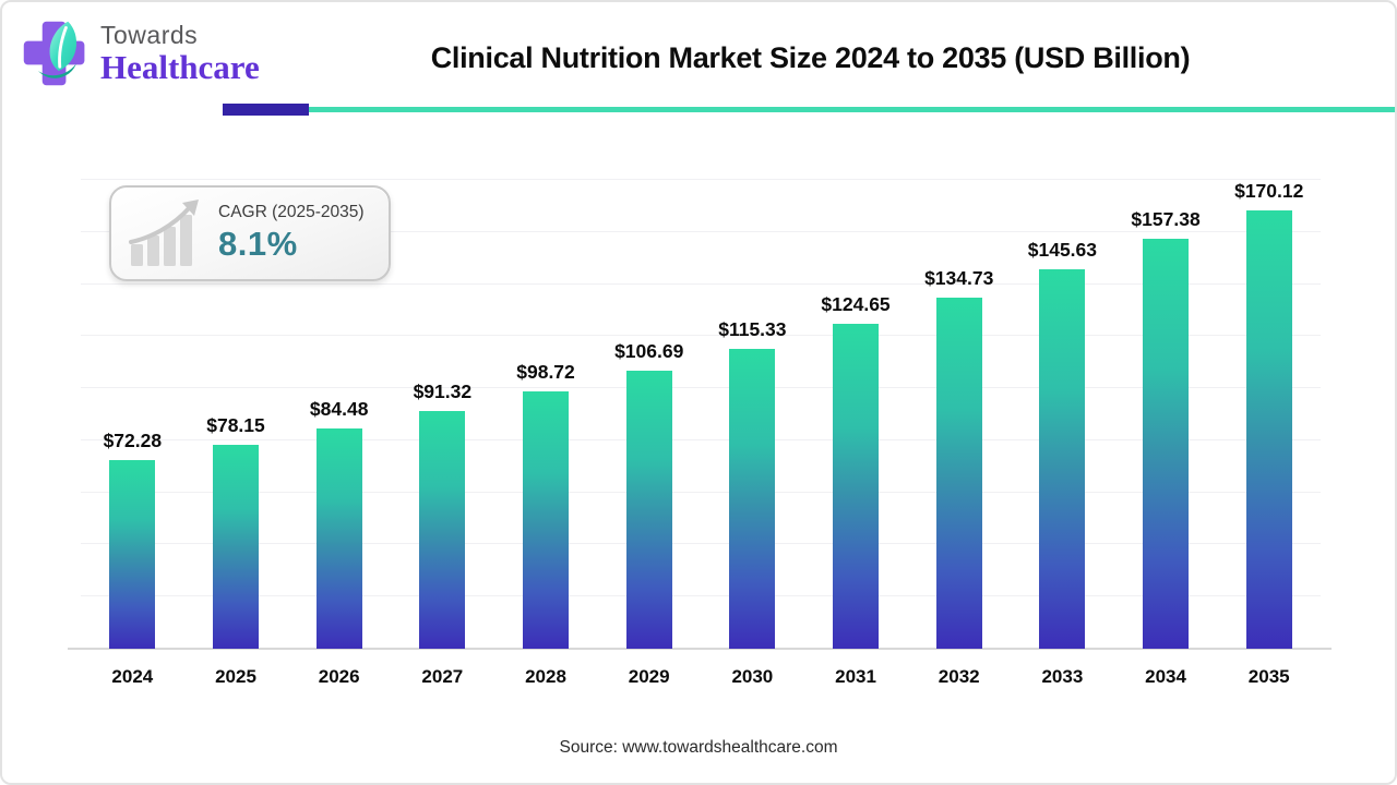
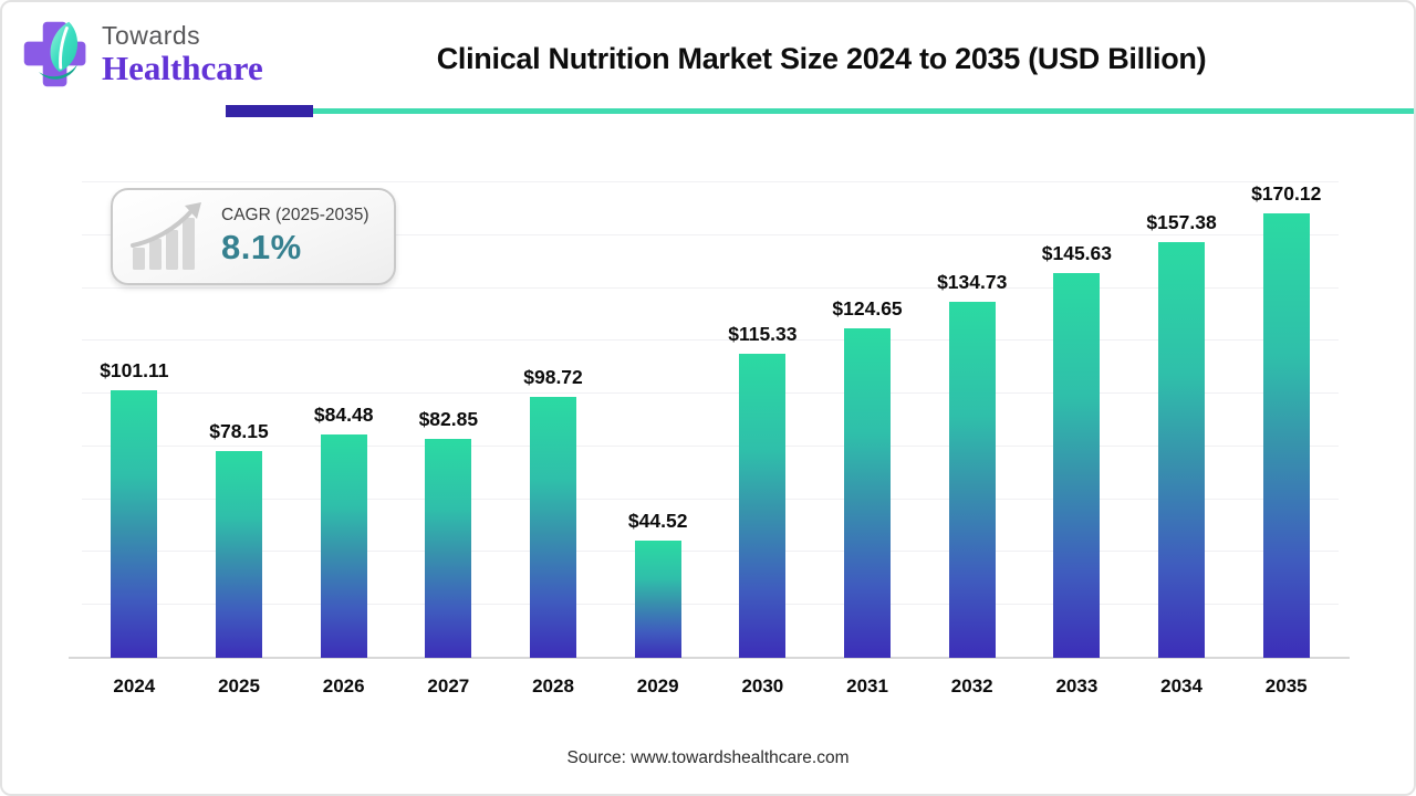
2024: $72.28 -> $101.11
2027: $91.32 -> $82.85
2029: $106.69 -> $44.52
